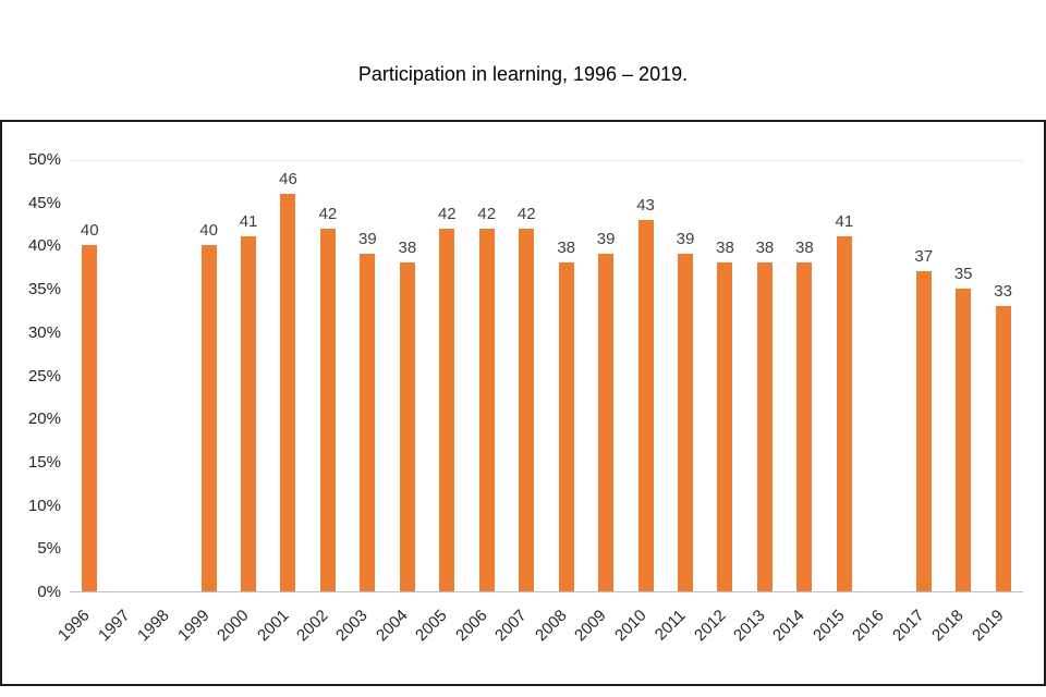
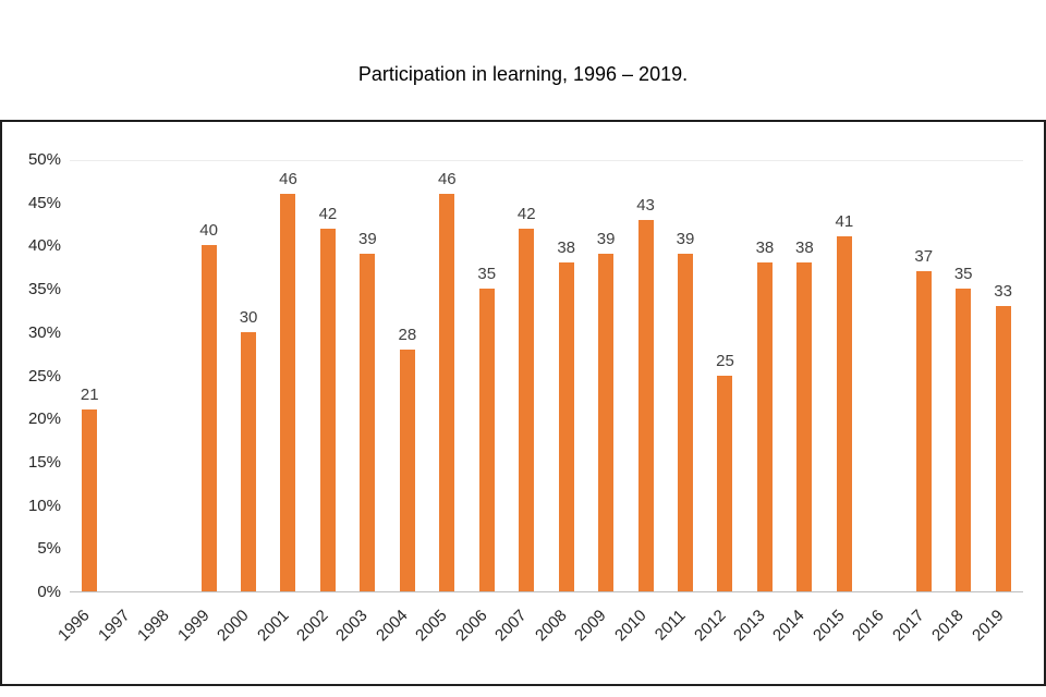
1996: 40 -> 21
2000: 41 -> 30
2004: 38 -> 28
2005: 42 -> 46
2006: 42 -> 35
2012: 38 -> 25
